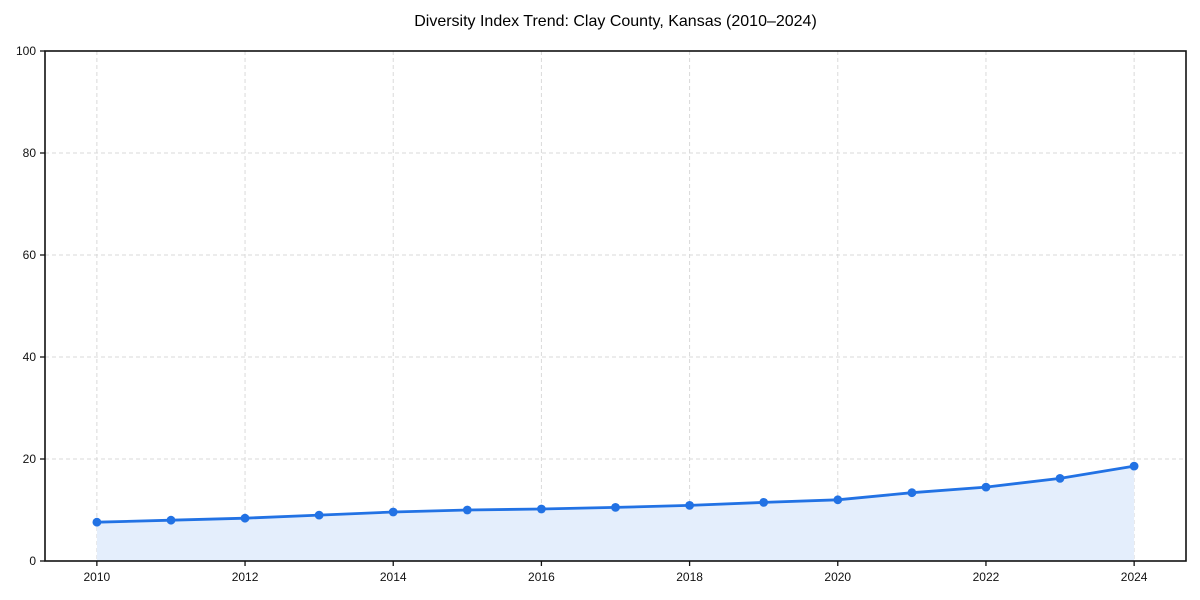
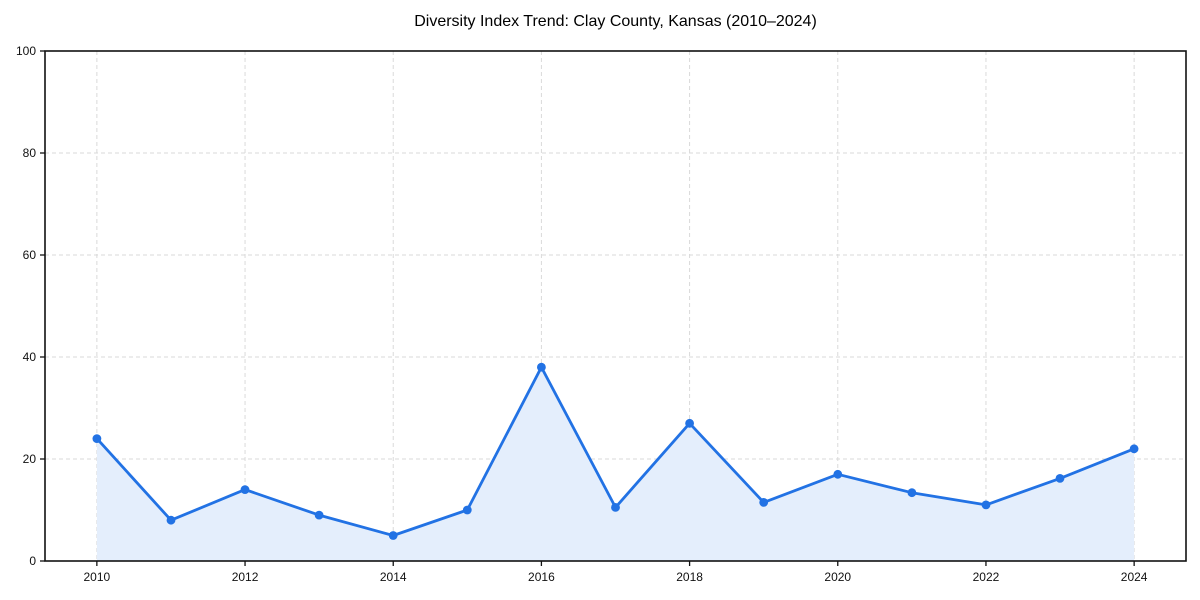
2010: 8 -> 24
2012: 8 -> 14
2014: 10 -> 5
2016: 10 -> 38
2018: 11 -> 27
2020: 12 -> 17
2022: 14 -> 11
2024: 19 -> 22
